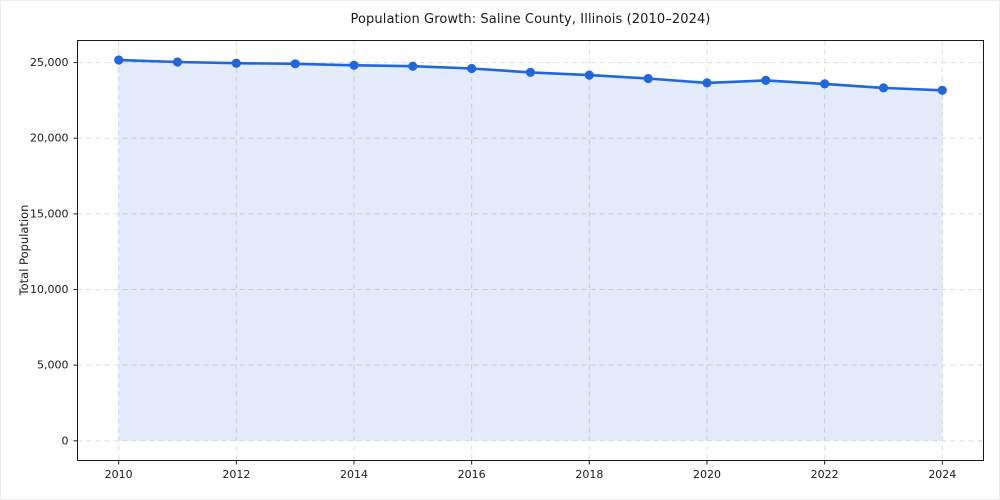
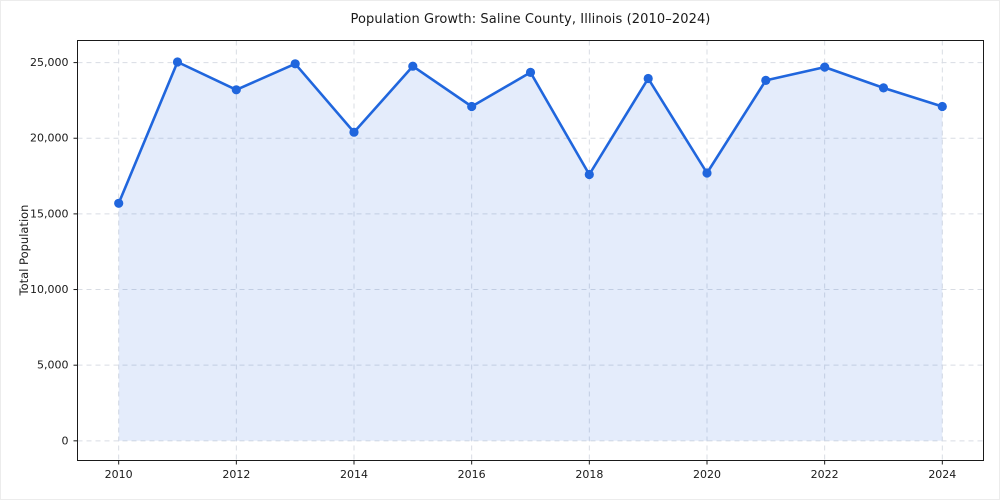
2010: 25200 -> 15700
2012: 25000 -> 23200
2014: 24800 -> 20400
2016: 24600 -> 22100
2018: 24200 -> 17600
2020: 23700 -> 17700
2022: 23600 -> 24700
2024: 23200 -> 22100
